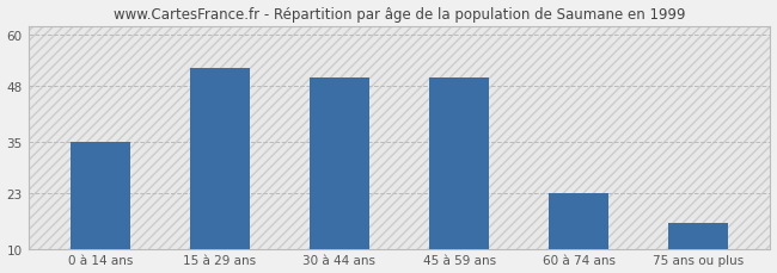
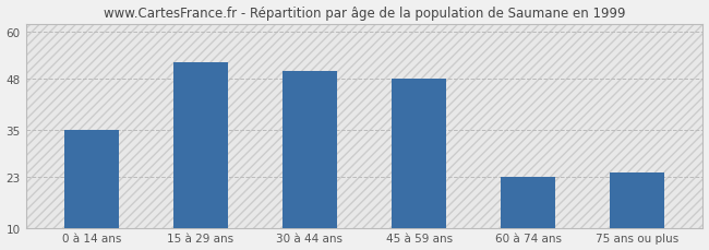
45 à 59 ans: 50 -> 48
75 ans ou plus: 16 -> 24
